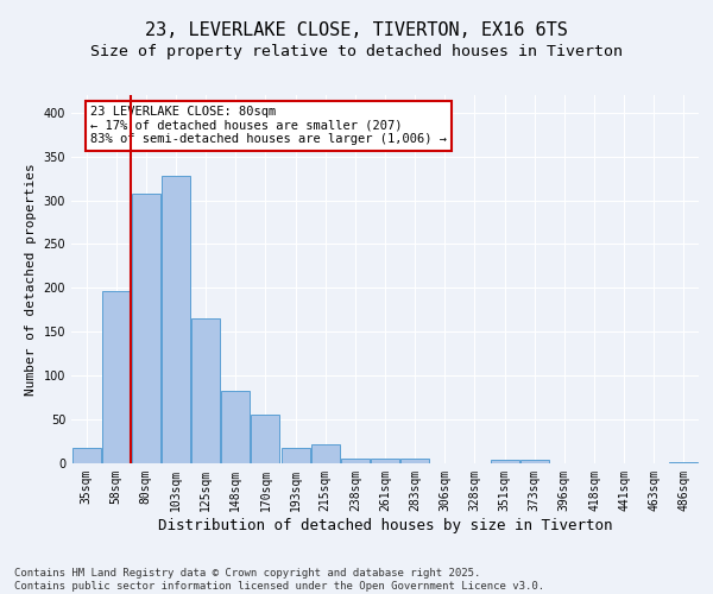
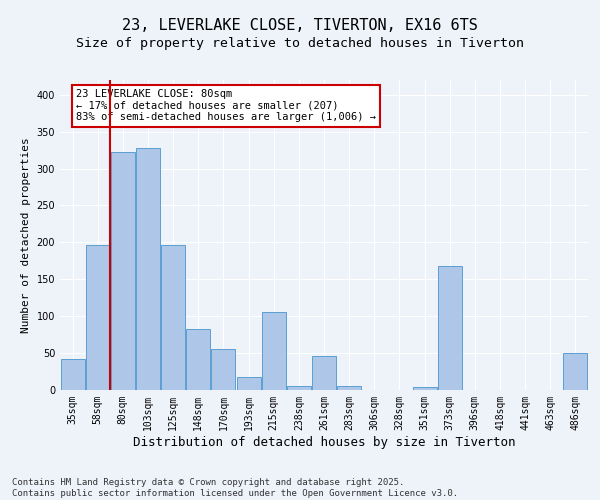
35sqm: 18 -> 42
80sqm: 307 -> 322
125sqm: 165 -> 196
215sqm: 22 -> 106
261sqm: 6 -> 46
373sqm: 4 -> 168
486sqm: 2 -> 50
